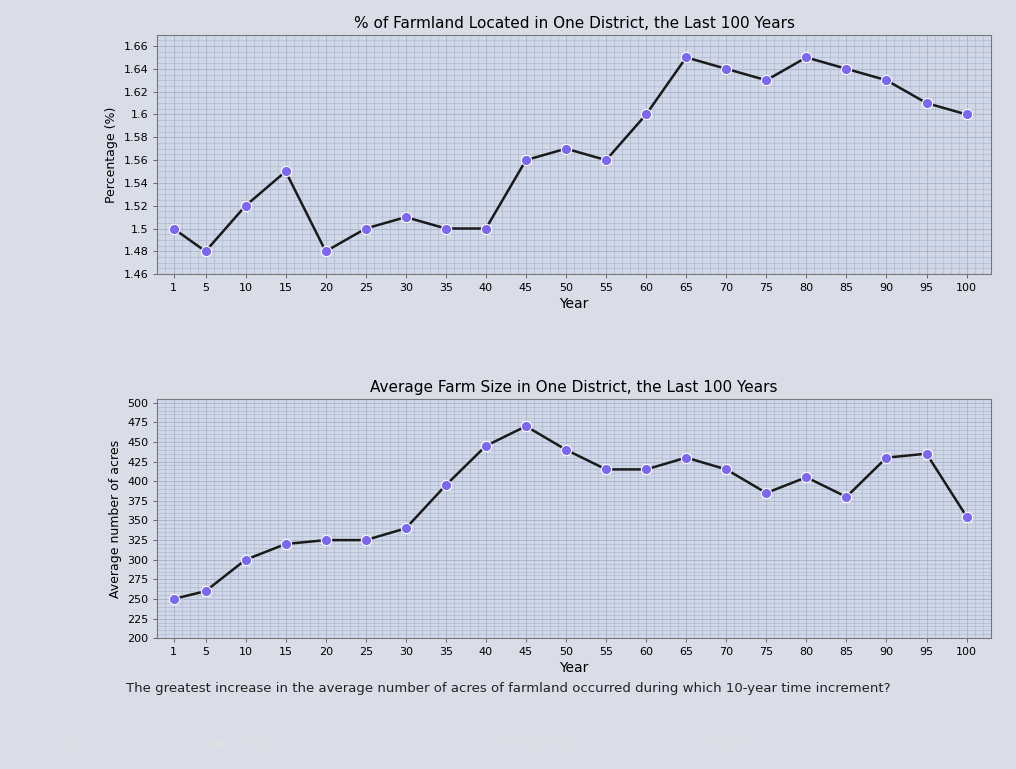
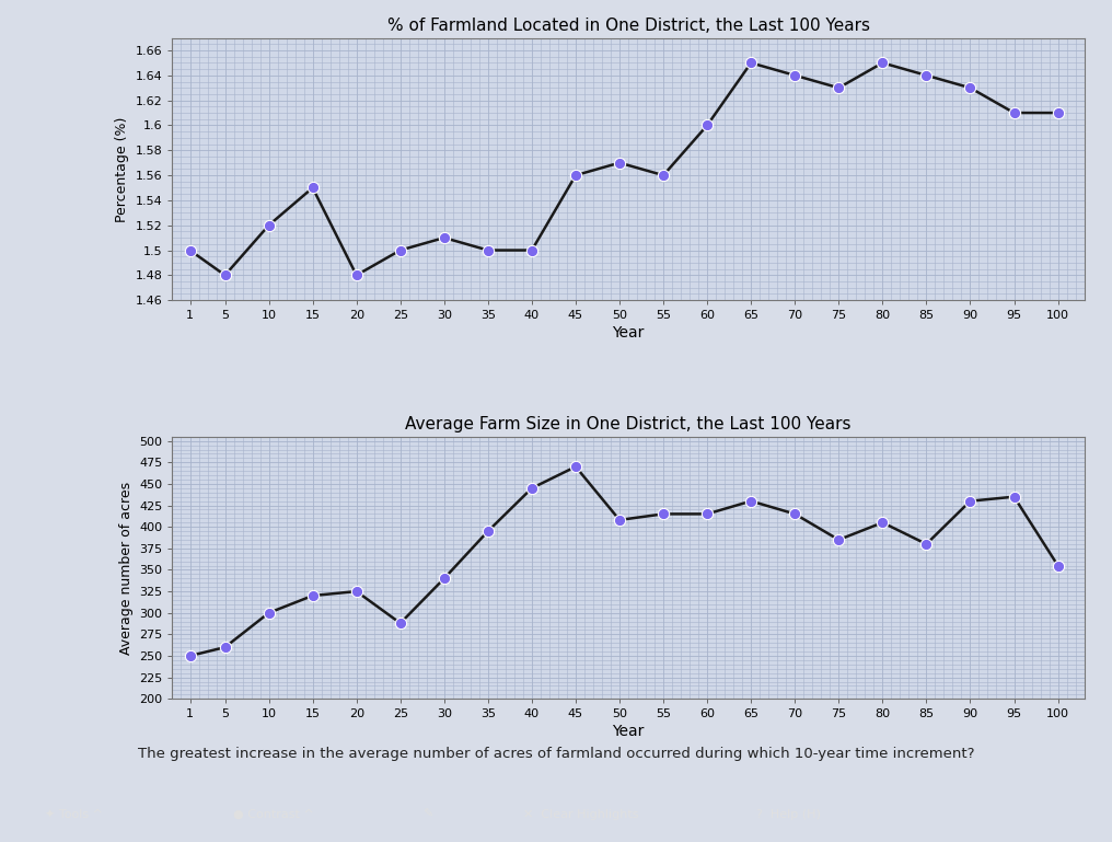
% of Farmland Located in One District, the Last 100 Years/100: 1.60 -> 1.61
Average Farm Size in One District, the Last 100 Years/25: 325 -> 288
Average Farm Size in One District, the Last 100 Years/50: 440 -> 408
